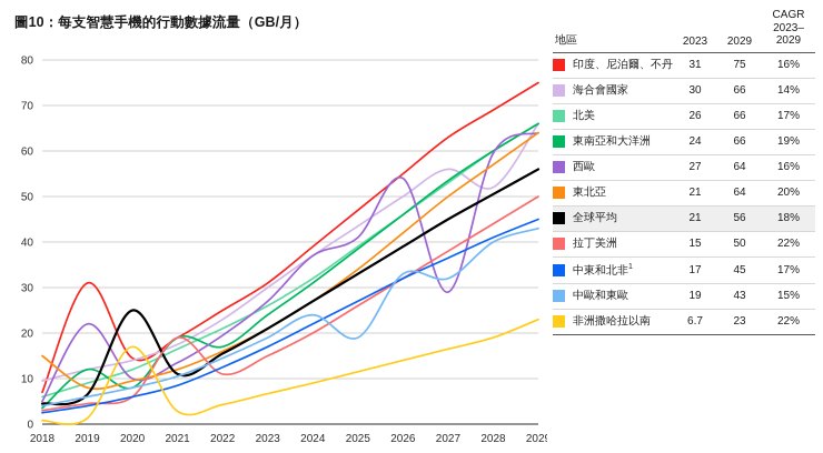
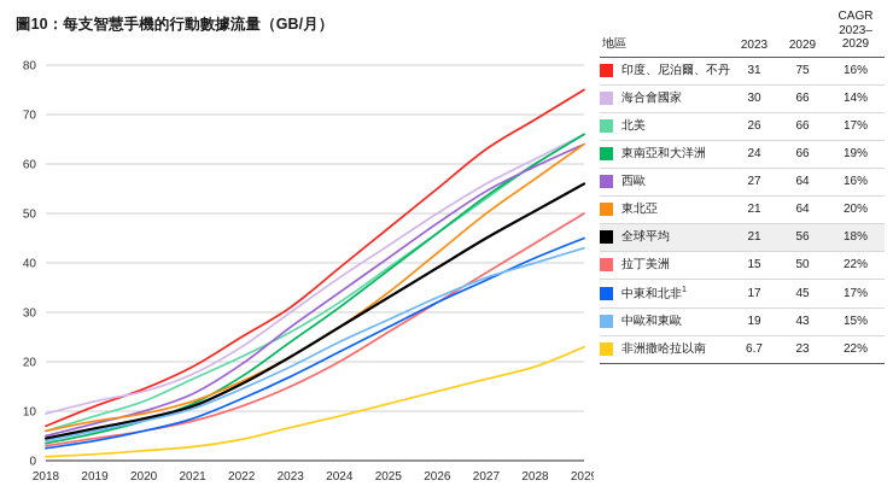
東北亞/2018: 15 -> 6
印度、尼泊爾、不丹/2019: 31 -> 11
東南亞和大洋洲/2019: 12 -> 6
西歐/2019: 22 -> 8
全球平均/2020: 25 -> 8
非洲撒哈拉以南/2020: 17 -> 2
東南亞和大洋洲/2021: 19 -> 12
拉丁美洲/2021: 19 -> 8
西歐/2024: 37 -> 34
中歐和東歐/2025: 19 -> 28
西歐/2026: 54 -> 48
西歐/2027: 29 -> 54
中歐和東歐/2027: 32 -> 37
海合會國家/2028: 52 -> 61
